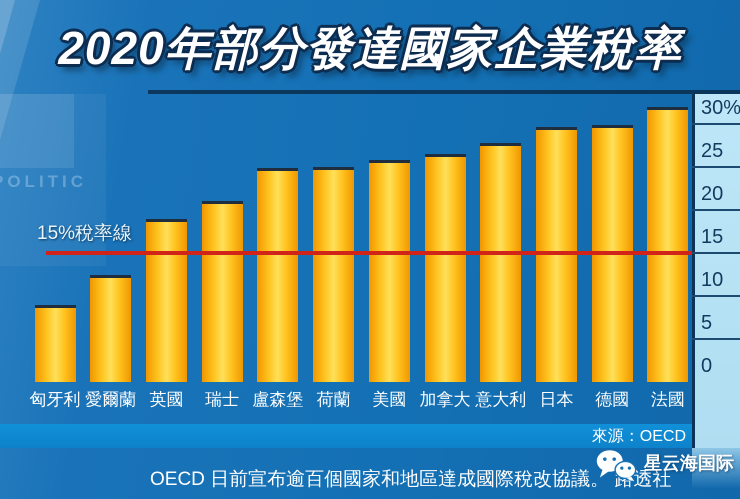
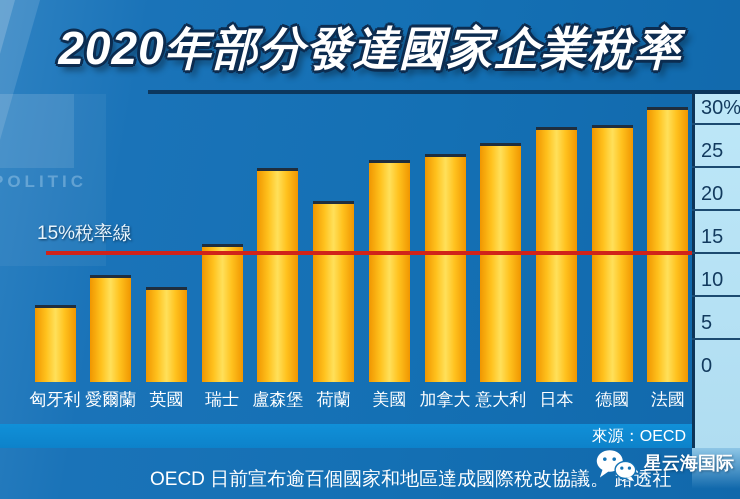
英國: 19% -> 11%
瑞士: 21% -> 16%
荷蘭: 25% -> 21%
